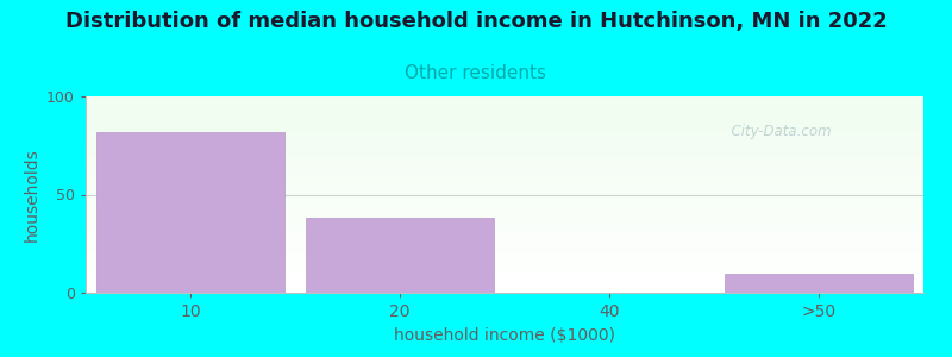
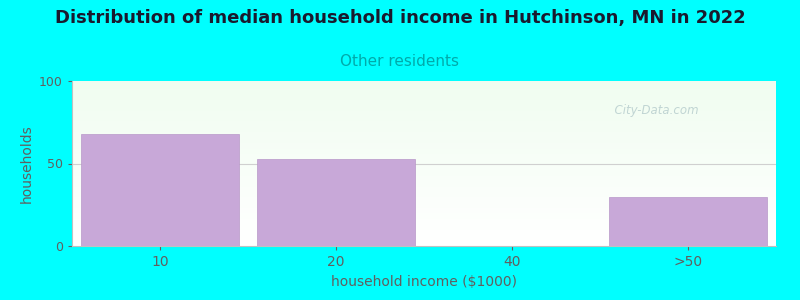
10: 82 -> 68
20: 38 -> 53
>50: 10 -> 30
